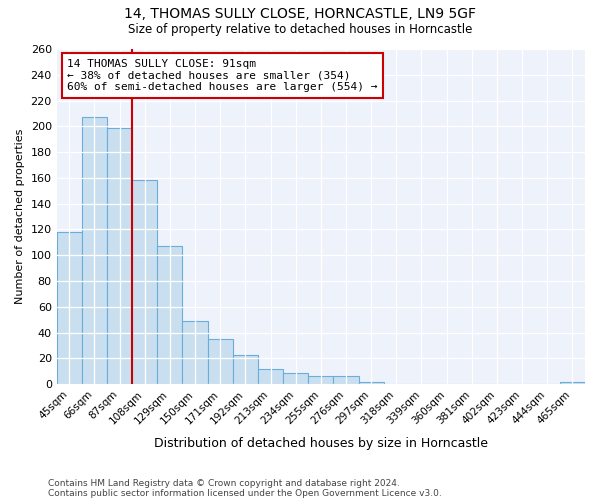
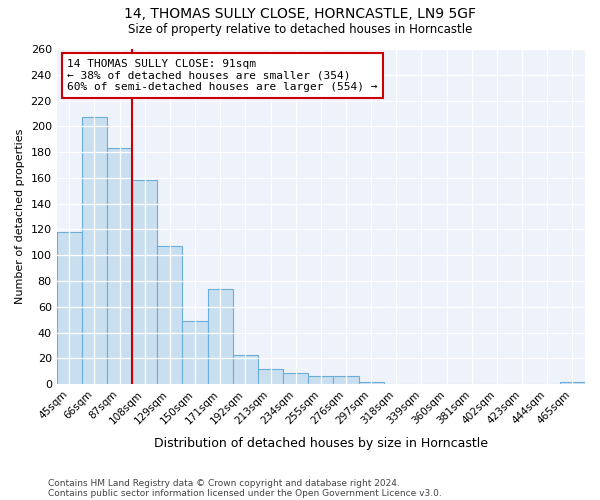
87sqm: 199 -> 183
171sqm: 35 -> 74
